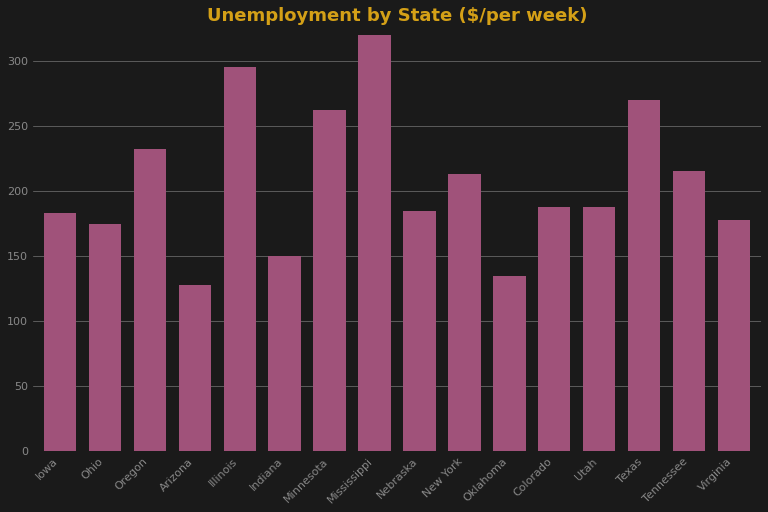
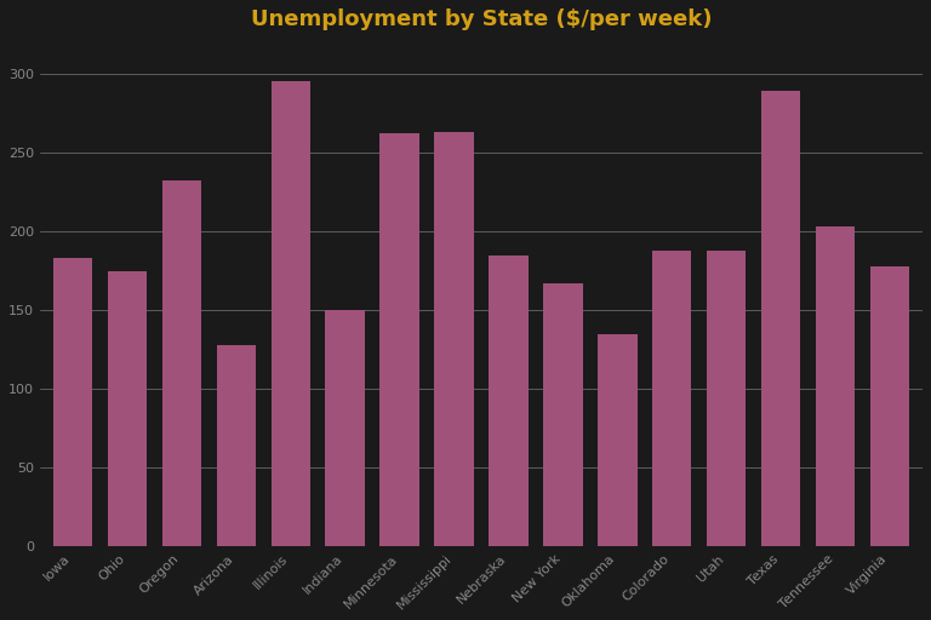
Mississippi: 320 -> 263
New York: 213 -> 167
Texas: 270 -> 289
Tennessee: 215 -> 203
